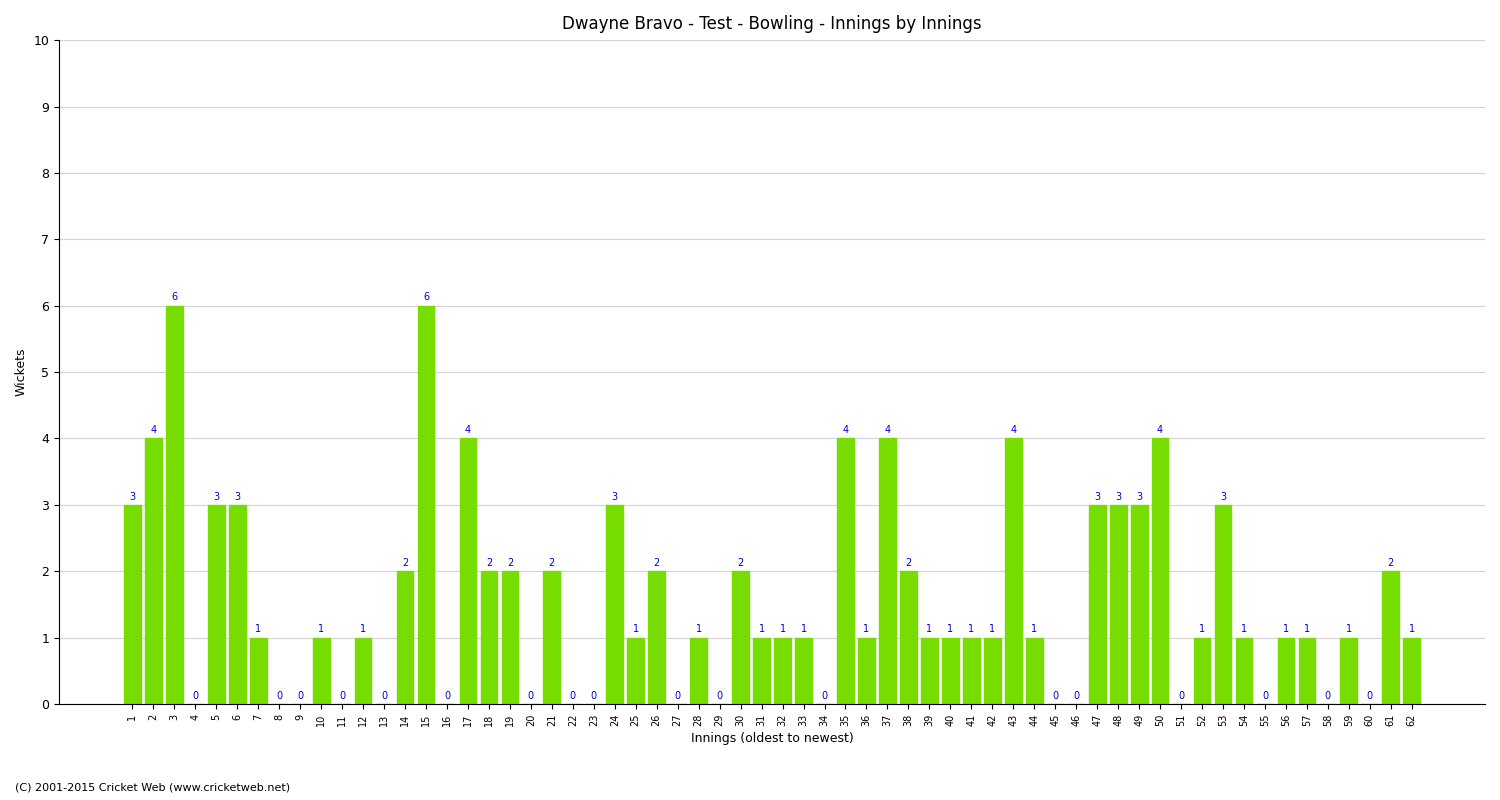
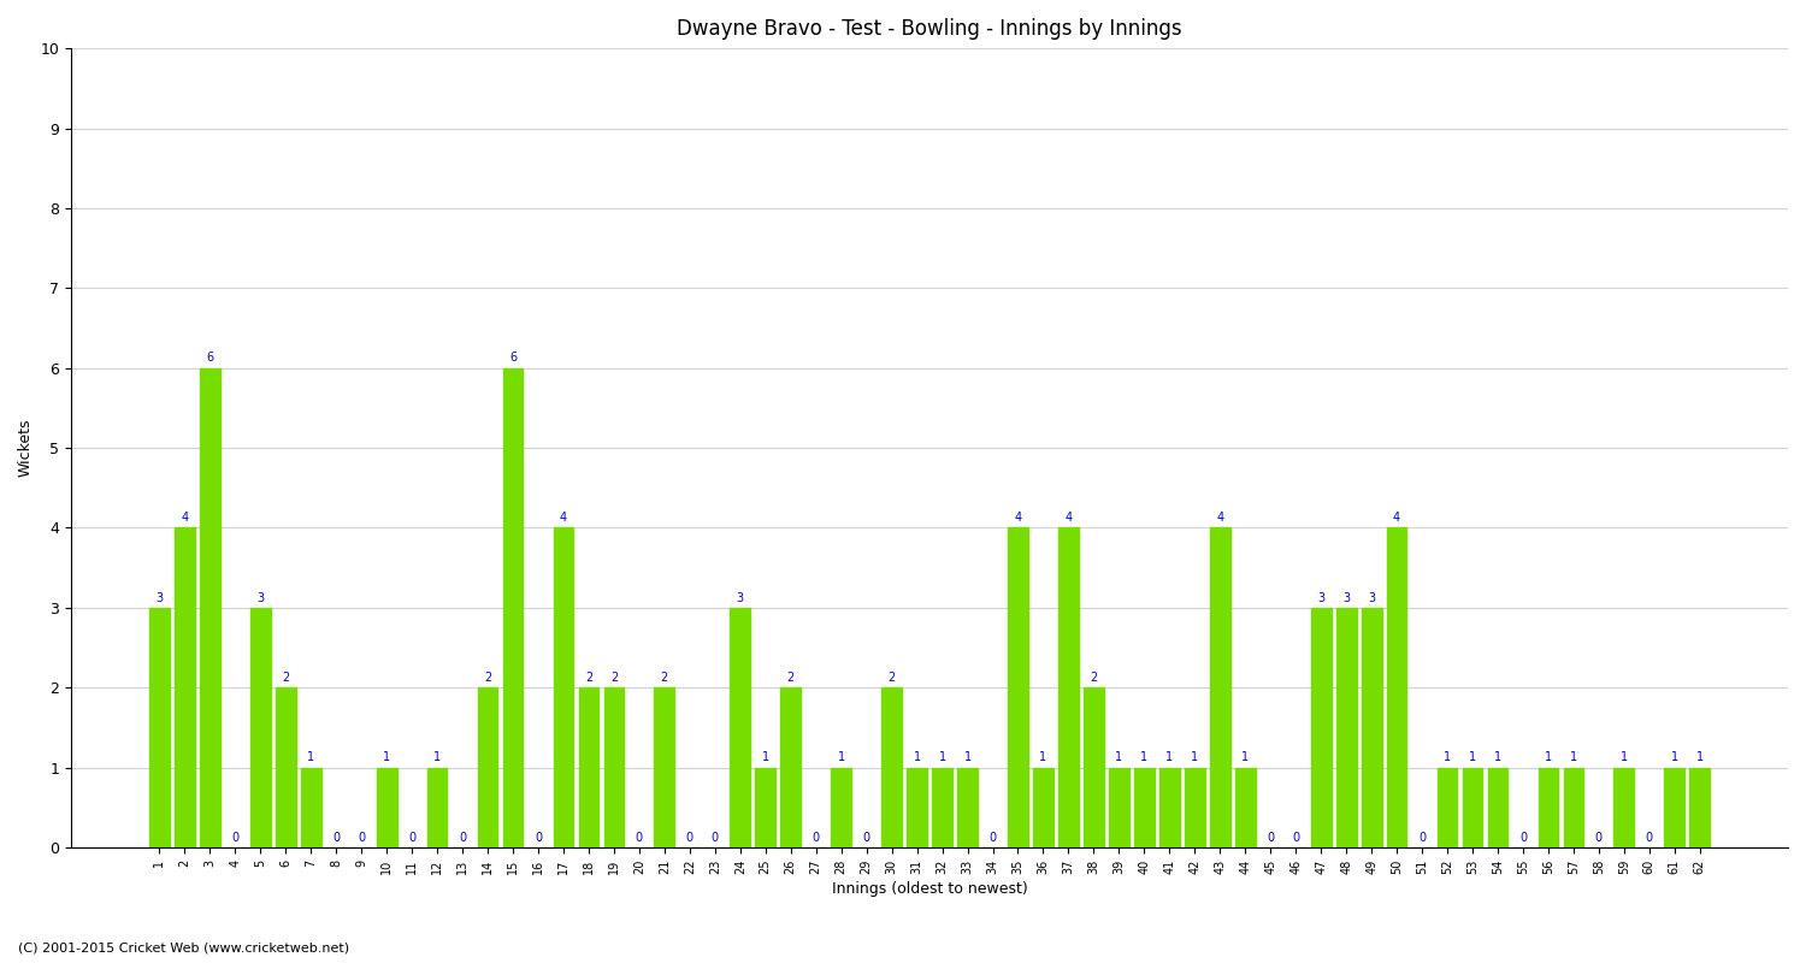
6: 3 -> 2
53: 3 -> 1
61: 2 -> 1
